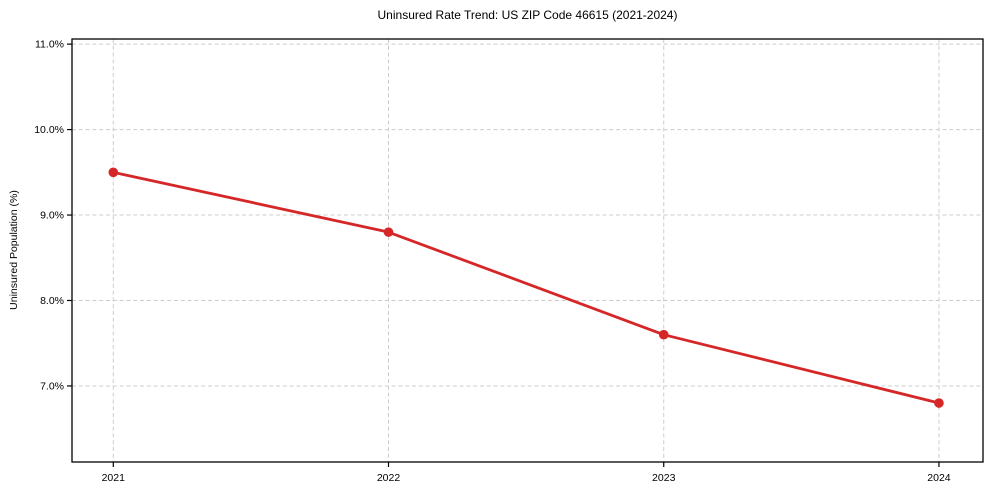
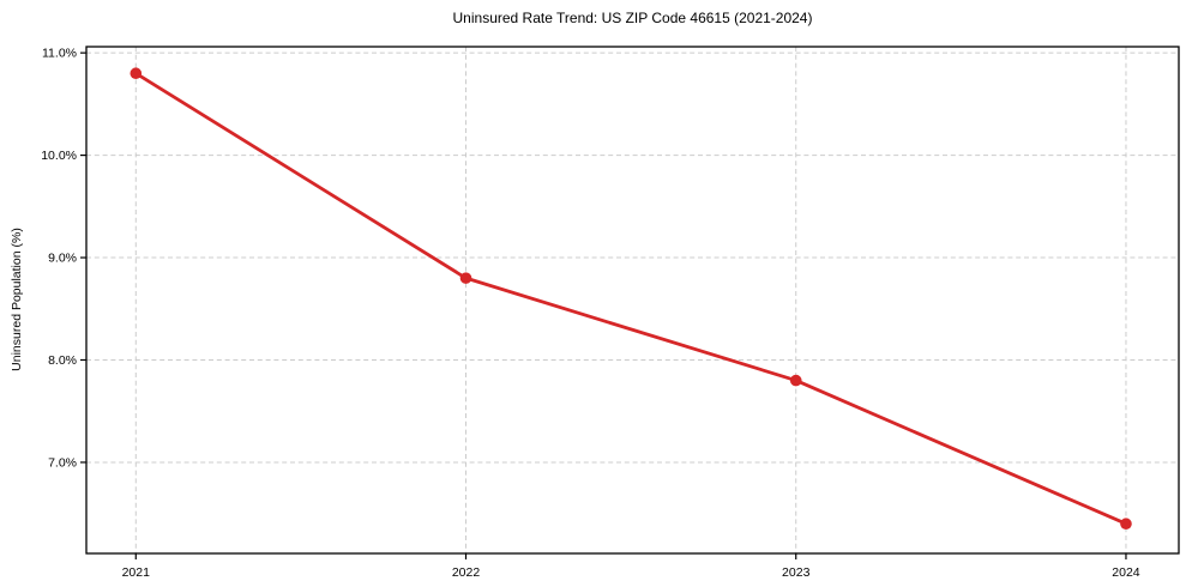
2021: 9.5% -> 10.8%
2023: 7.6% -> 7.8%
2024: 6.8% -> 6.4%
